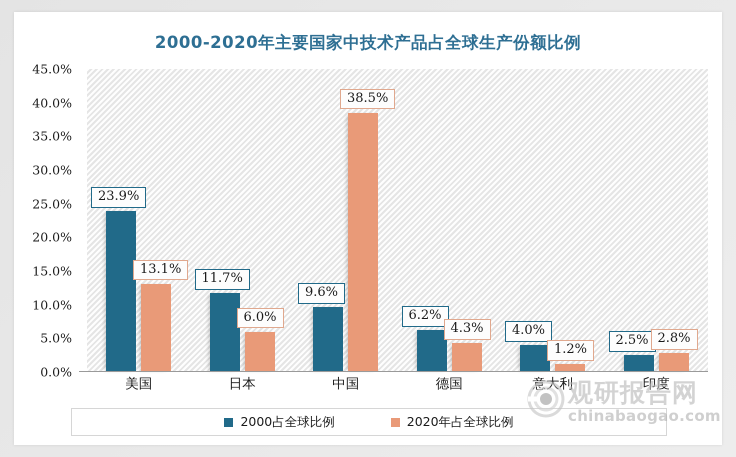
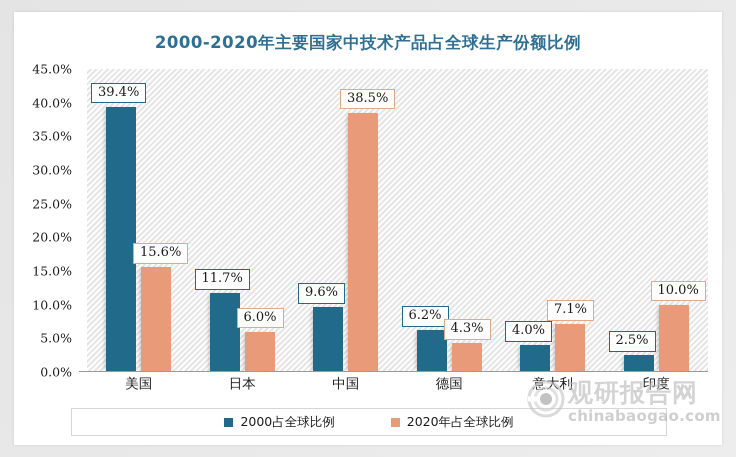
2000占全球比例/美国: 23.9% -> 39.4%
2020年占全球比例/美国: 13.1% -> 15.6%
2020年占全球比例/意大利: 1.2% -> 7.1%
2020年占全球比例/印度: 2.8% -> 10.0%
